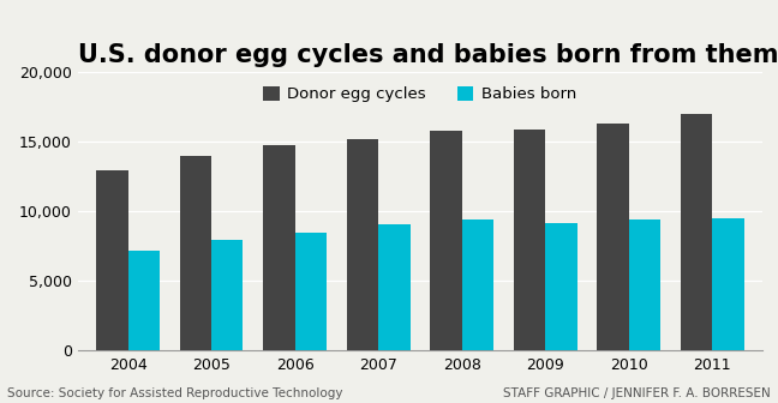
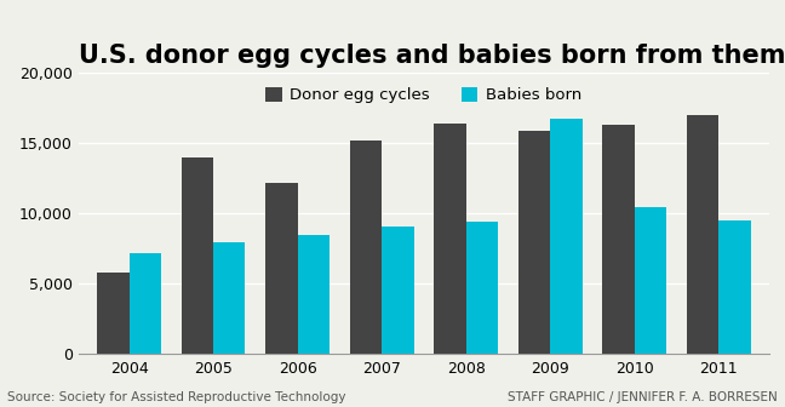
Donor egg cycles/2004: 13,000 -> 5,800
Donor egg cycles/2006: 14,800 -> 12,200
Donor egg cycles/2008: 15,800 -> 16,400
Babies born/2009: 9,200 -> 16,800
Babies born/2010: 9,400 -> 10,500
